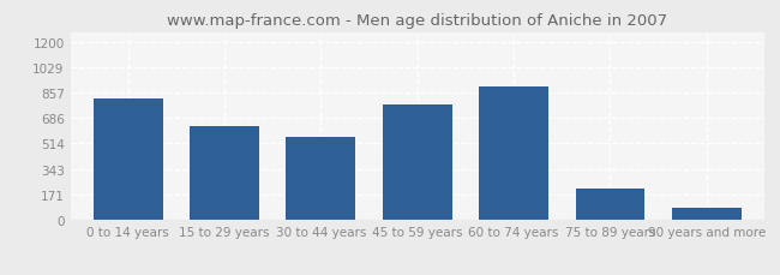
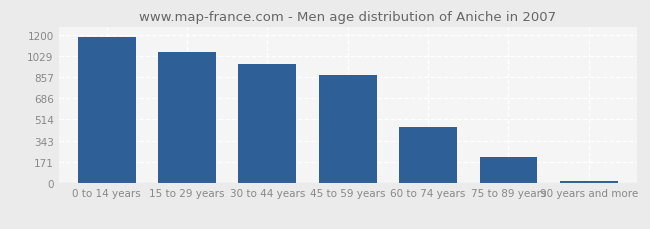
0 to 14 years: 820 -> 1180
15 to 29 years: 630 -> 1060
30 to 44 years: 560 -> 960
45 to 59 years: 780 -> 870
60 to 74 years: 900 -> 450
90 years and more: 80 -> 20
